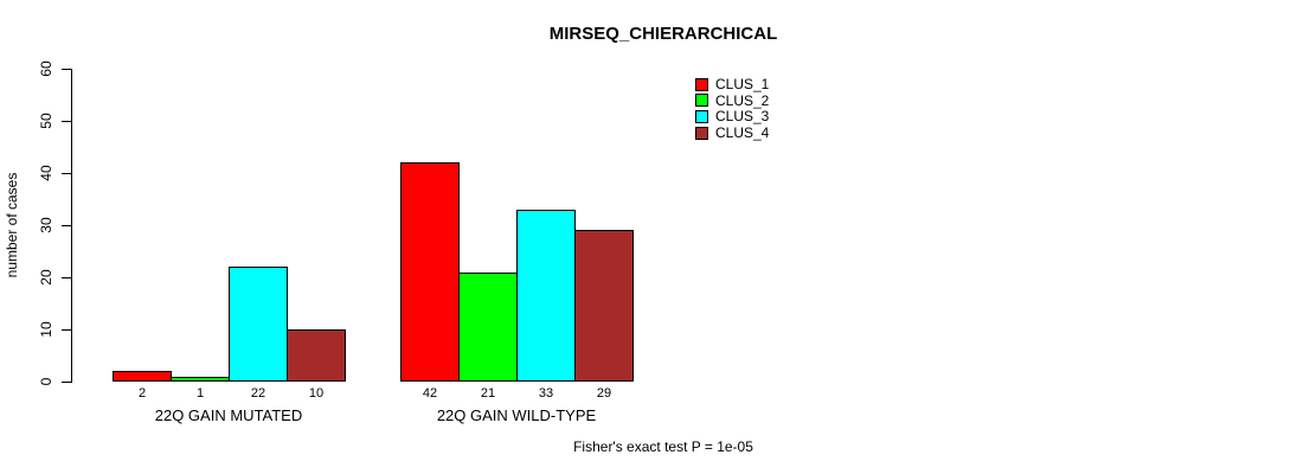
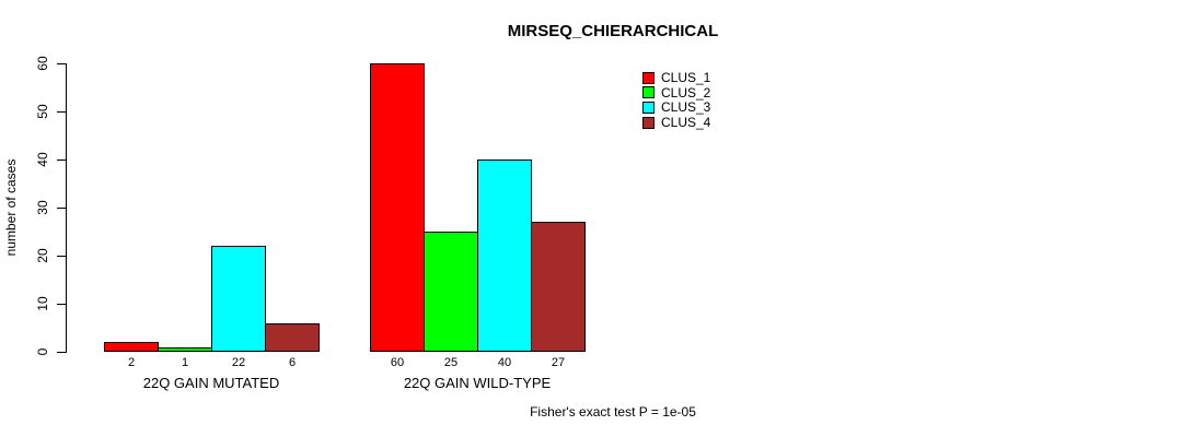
CLUS_4/22Q GAIN MUTATED: 10 -> 6
CLUS_1/22Q GAIN WILD-TYPE: 42 -> 60
CLUS_2/22Q GAIN WILD-TYPE: 21 -> 25
CLUS_3/22Q GAIN WILD-TYPE: 33 -> 40
CLUS_4/22Q GAIN WILD-TYPE: 29 -> 27
